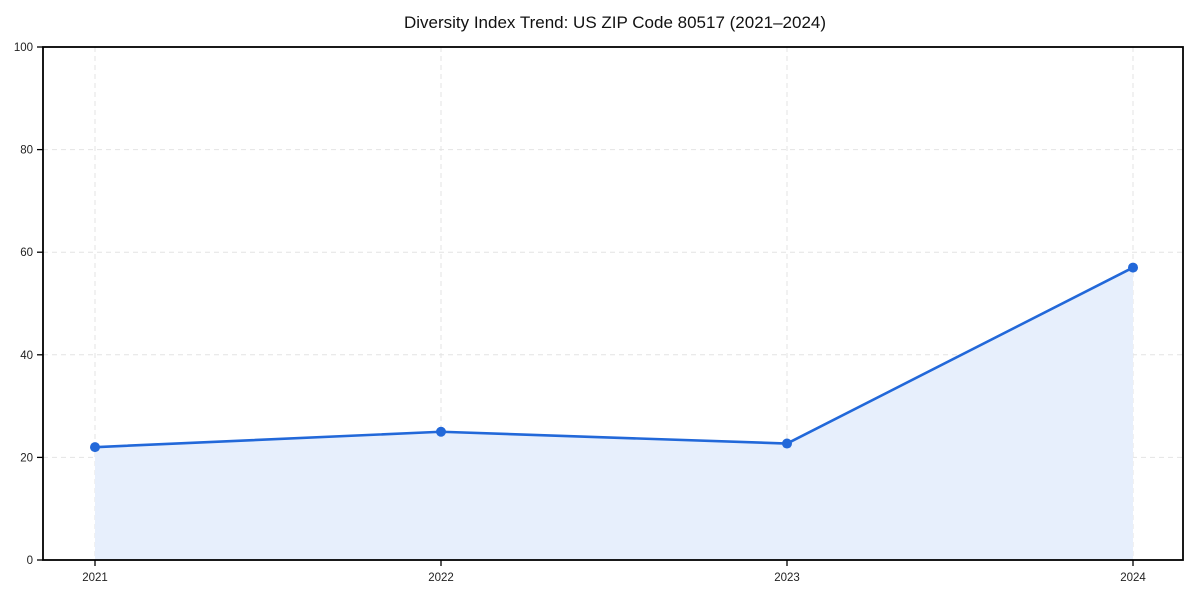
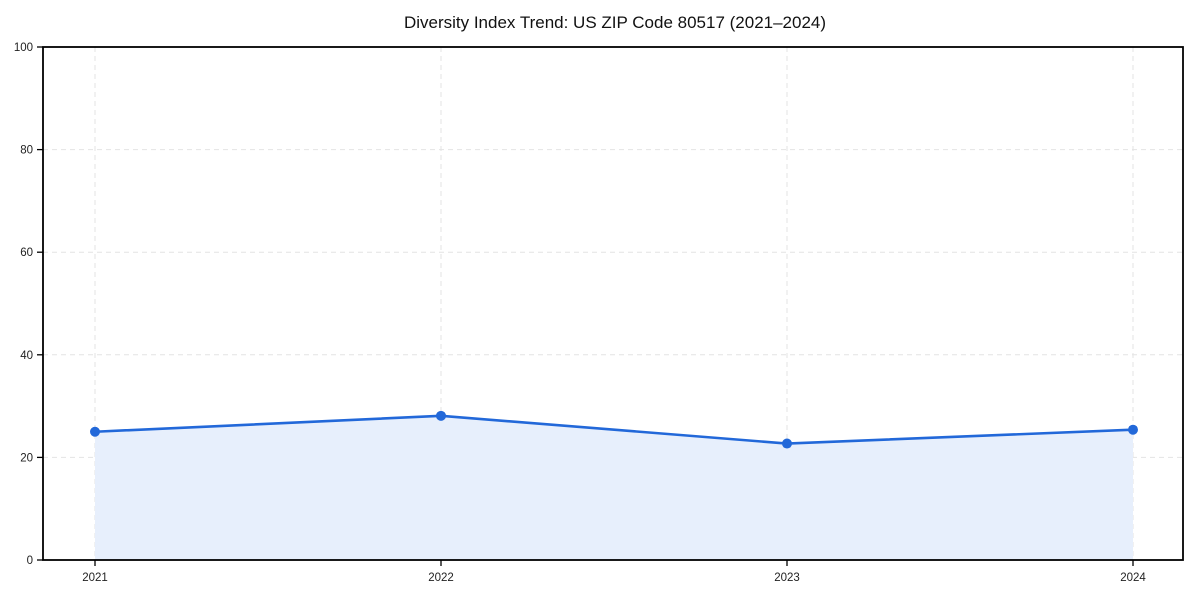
2021: 22 -> 25
2022: 25 -> 28
2024: 57 -> 25
